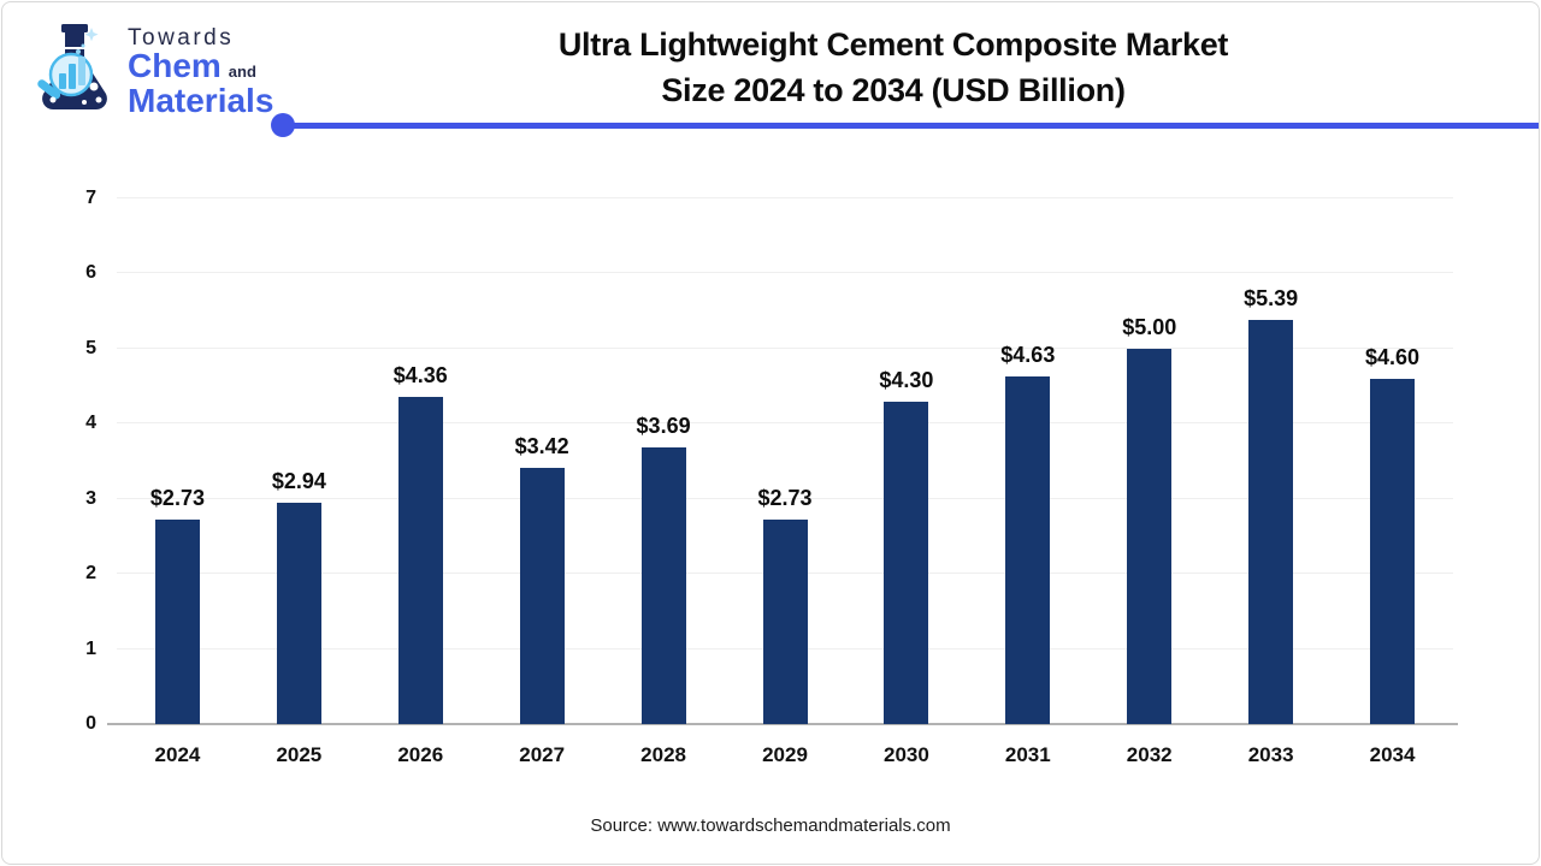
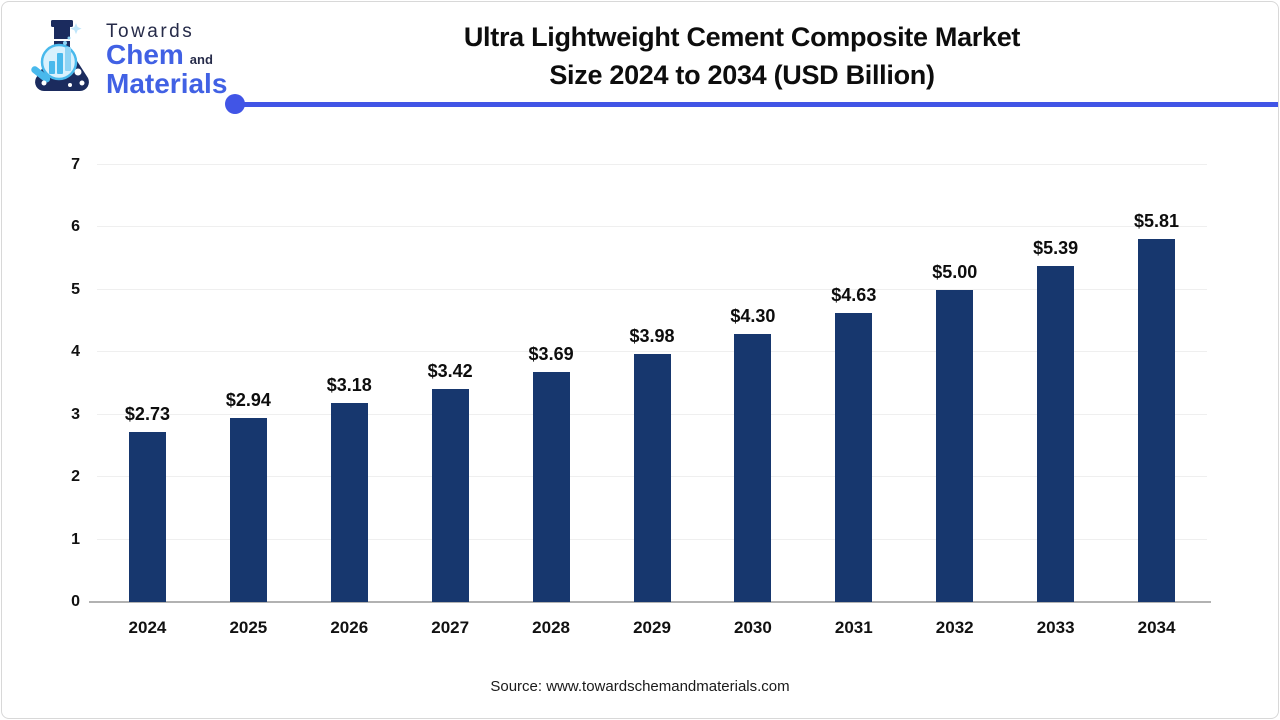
2026: $4.36 -> $3.18
2029: $2.73 -> $3.98
2034: $4.60 -> $5.81
